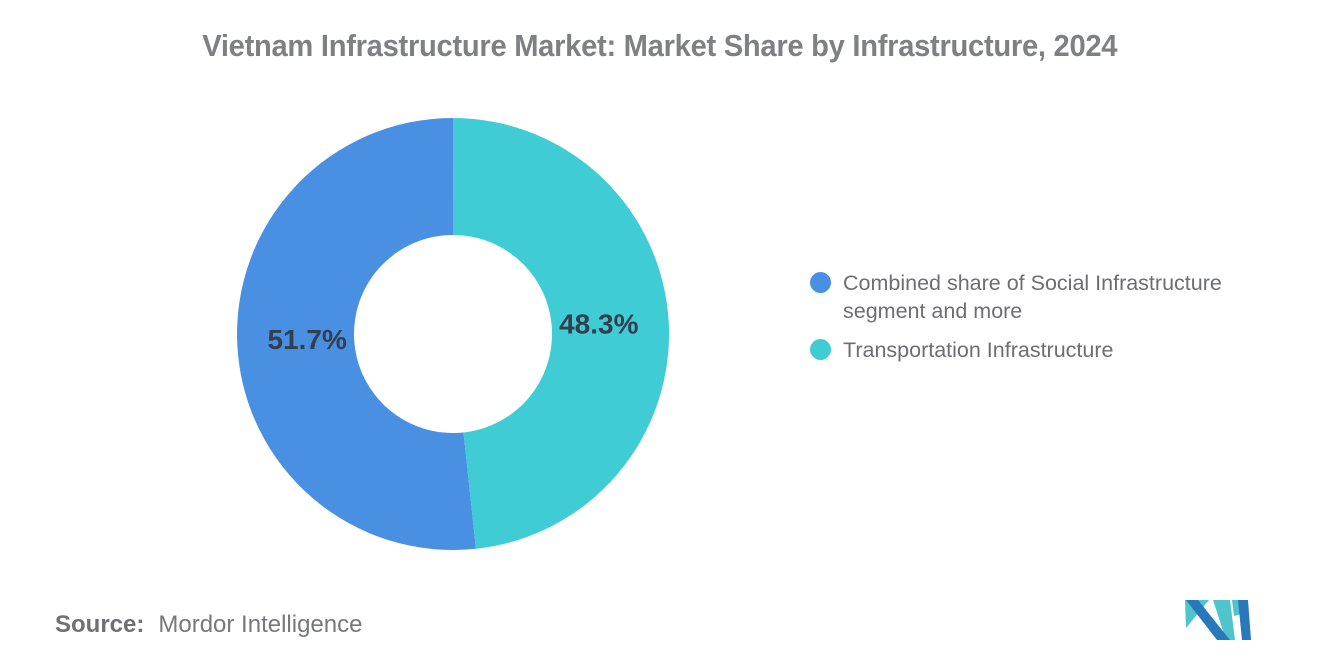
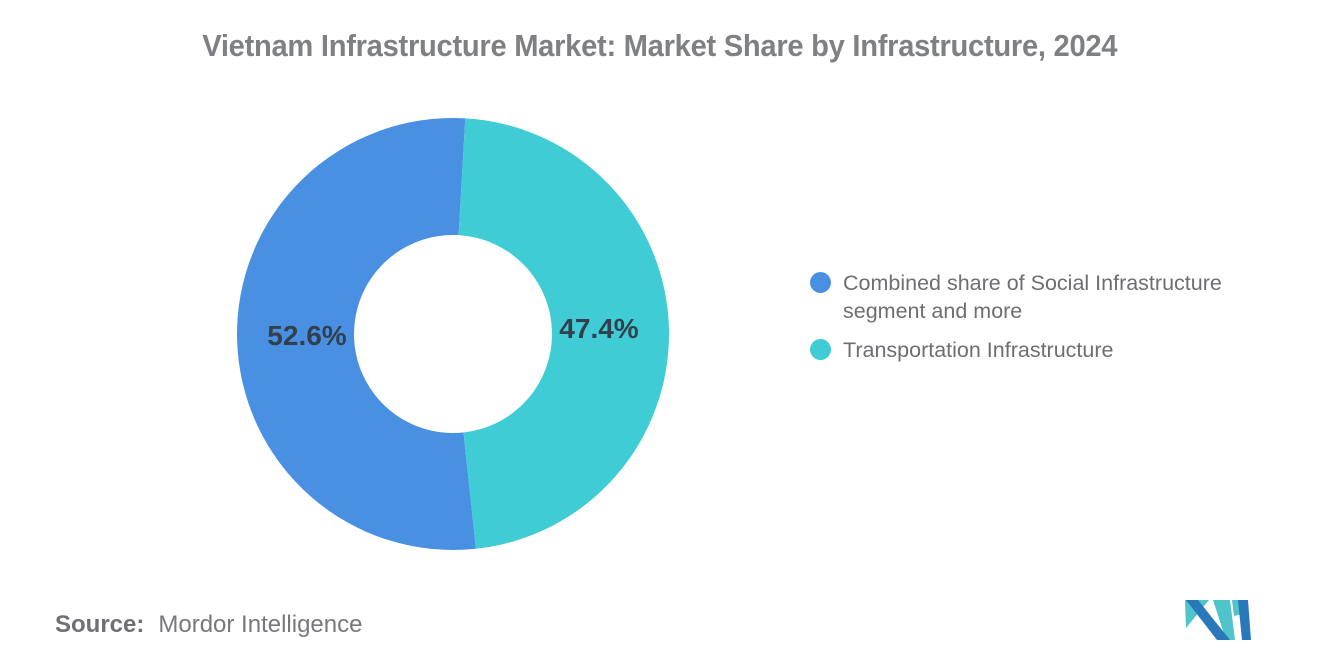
Combined share of Social Infrastructure segment and more: 51.7% -> 52.6%
Transportation Infrastructure: 48.3% -> 47.4%
